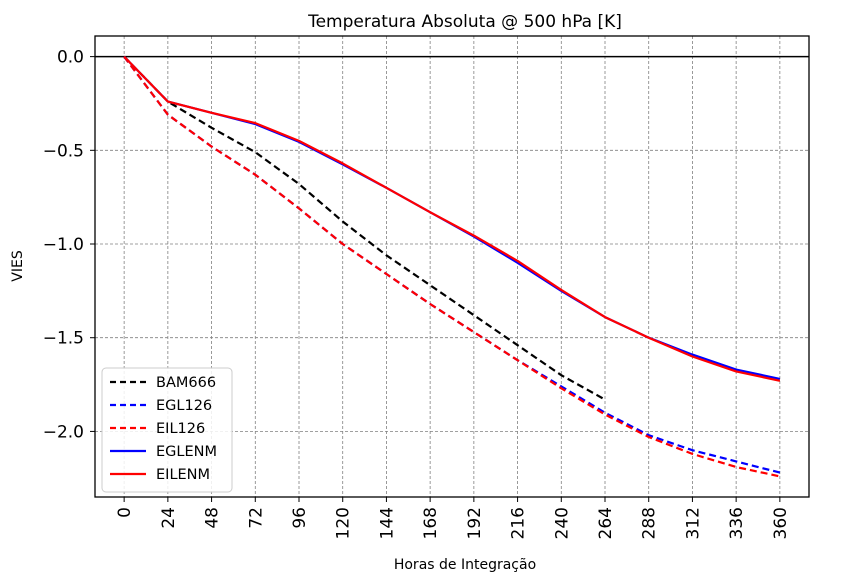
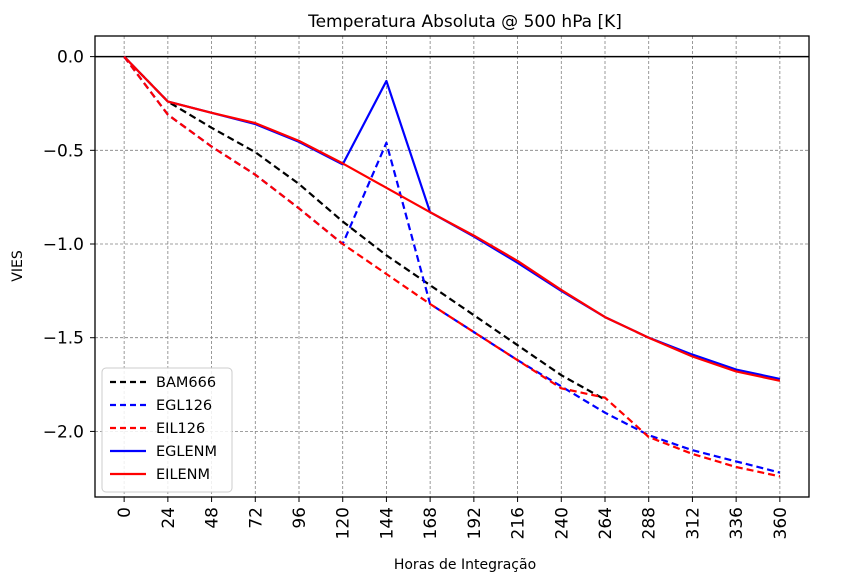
EGL126/144: -1.16 -> -0.46
EGLENM/144: -0.70 -> -0.13
EIL126/264: -1.91 -> -1.82
